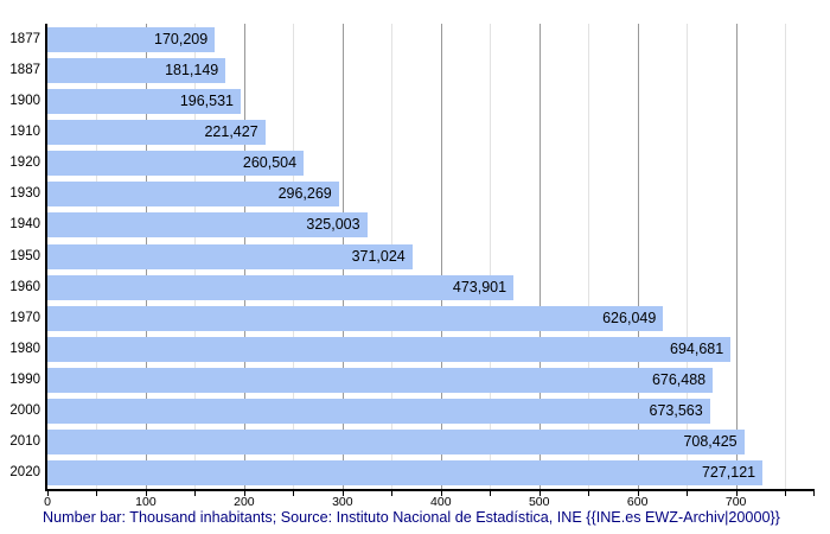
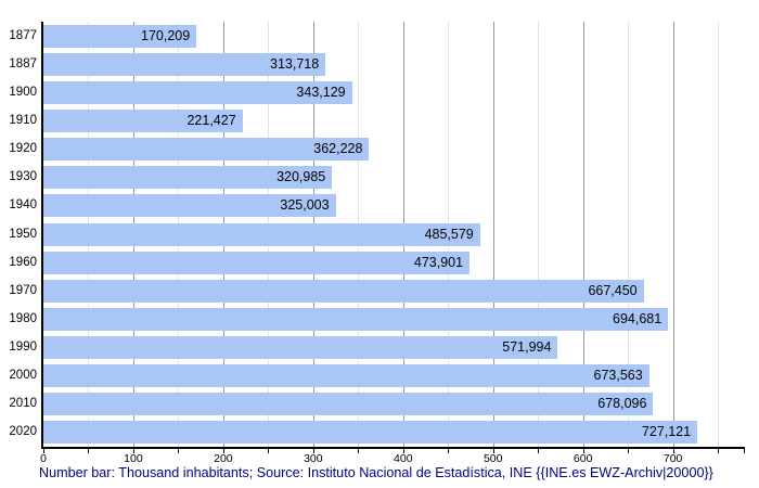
1887: 181,149 -> 313,718
1900: 196,531 -> 343,129
1920: 260,504 -> 362,228
1930: 296,269 -> 320,985
1950: 371,024 -> 485,579
1970: 626,049 -> 667,450
1990: 676,488 -> 571,994
2010: 708,425 -> 678,096
